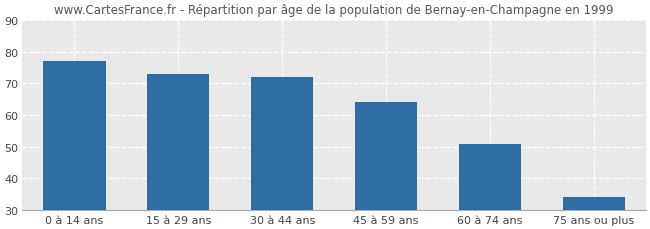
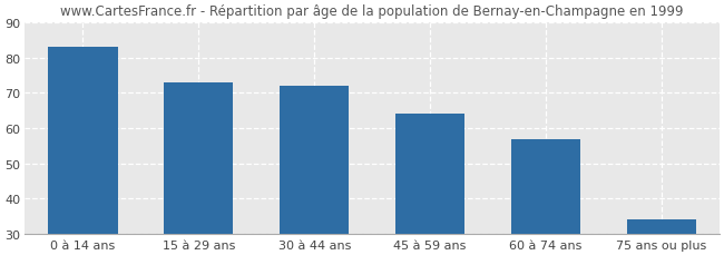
0 à 14 ans: 77 -> 83
60 à 74 ans: 51 -> 57
